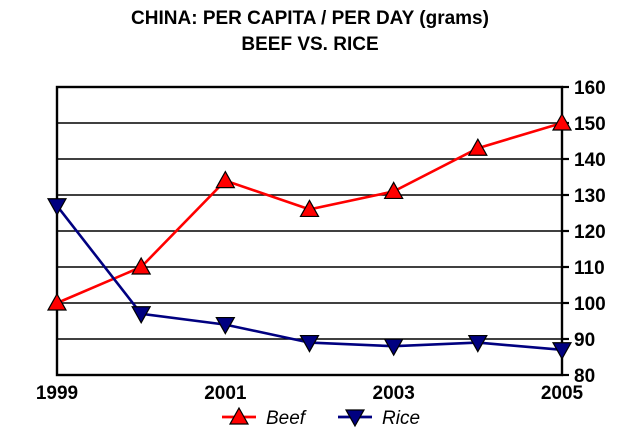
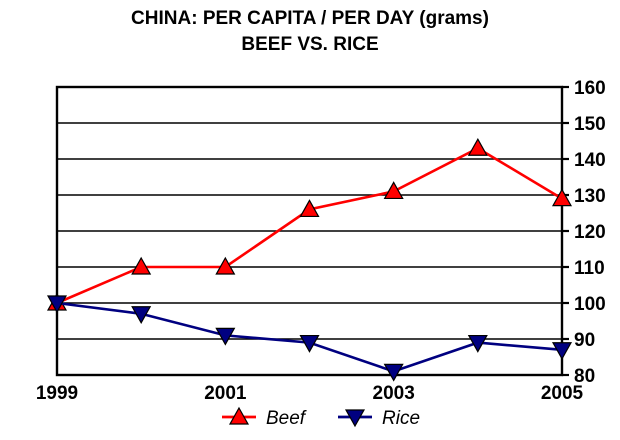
Rice/1999: 127 -> 100
Beef/2001: 134 -> 110
Rice/2001: 94 -> 91
Rice/2003: 88 -> 81
Beef/2005: 150 -> 129
